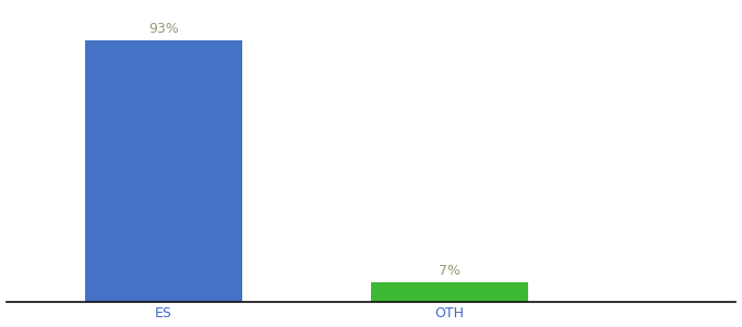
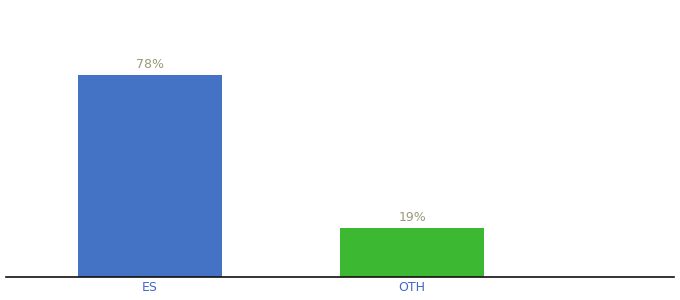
ES: 93% -> 78%
OTH: 7% -> 19%
